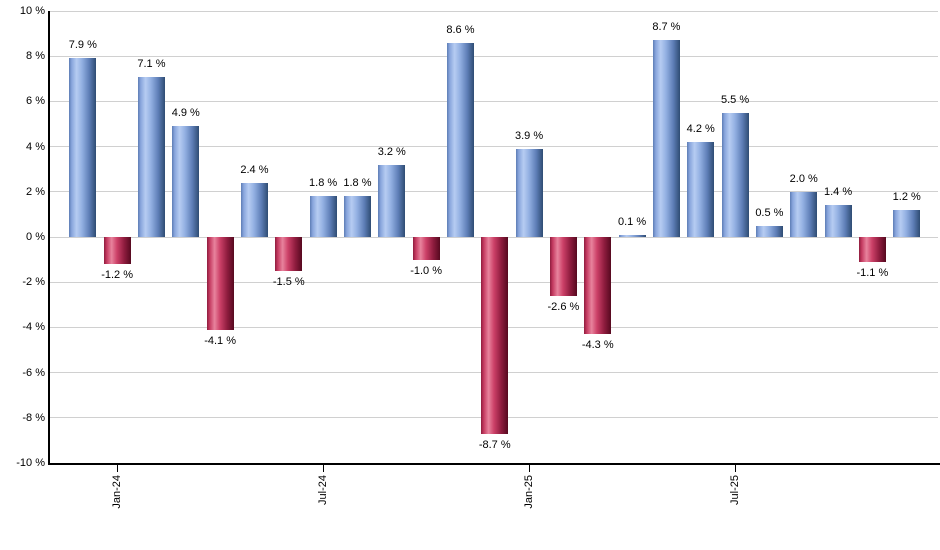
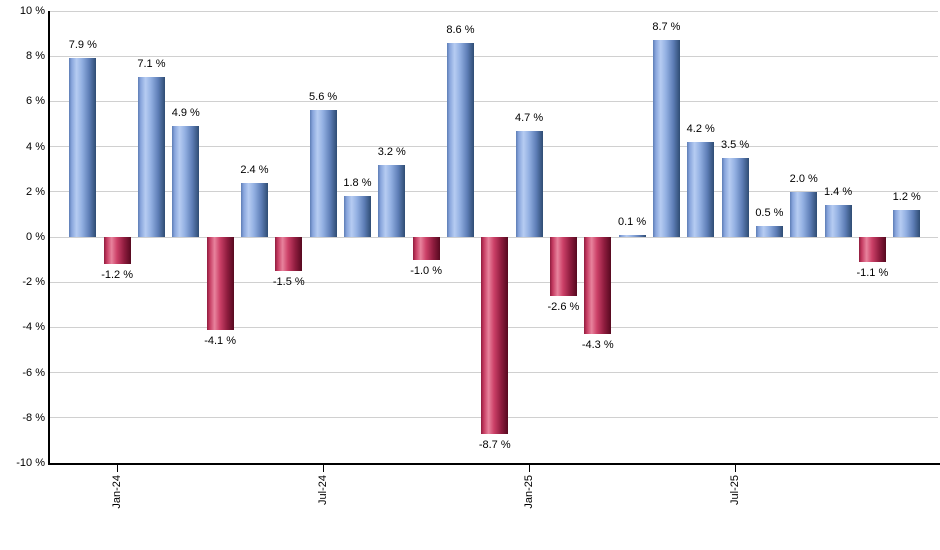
Jul-24: 1.8 -> 5.6
Jan-25: 3.9 -> 4.7
Jul-25: 5.5 -> 3.5
